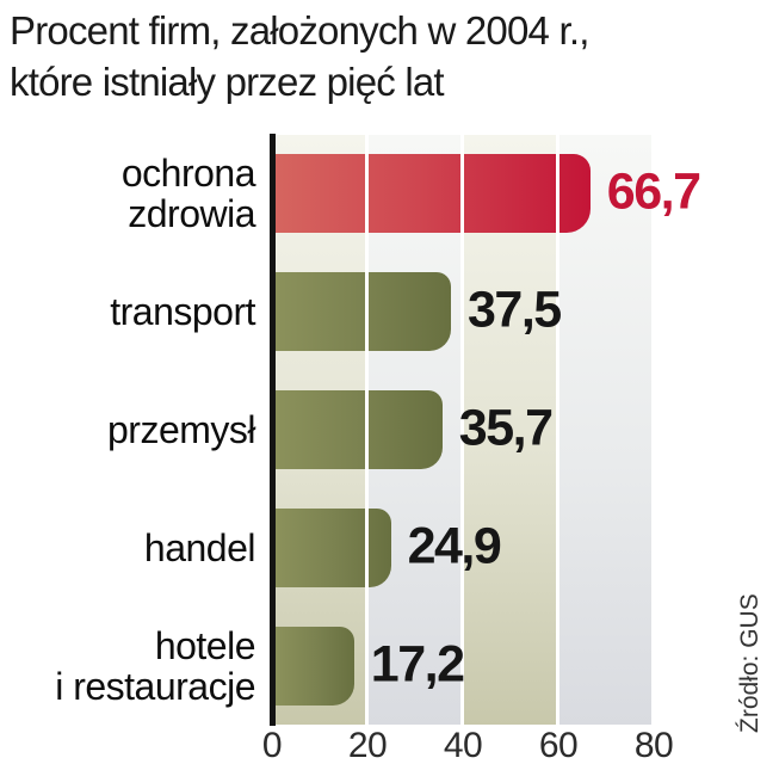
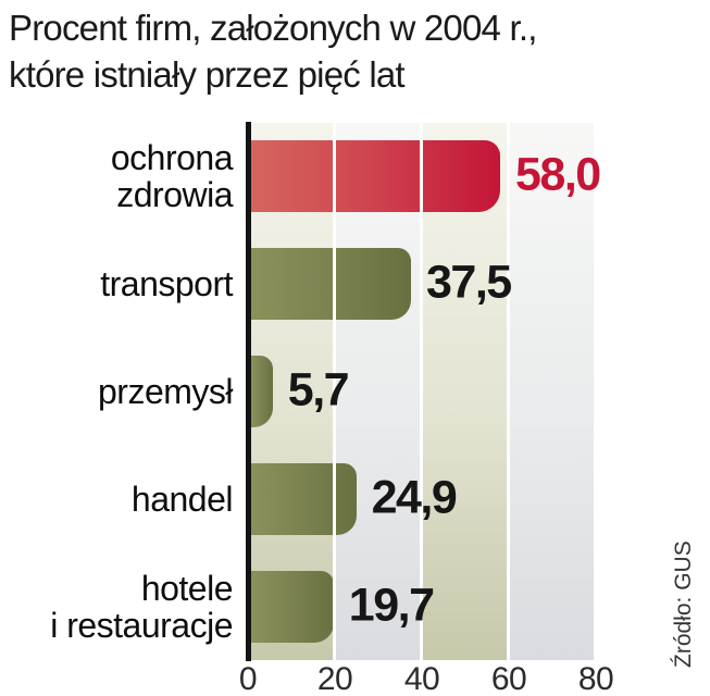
ochrona zdrowia: 66,7 -> 58,0
przemysł: 35,7 -> 5,7
hotele i restauracje: 17,2 -> 19,7
